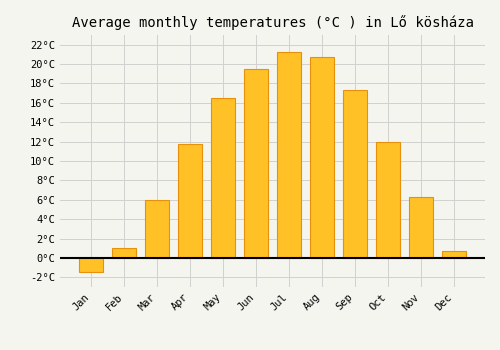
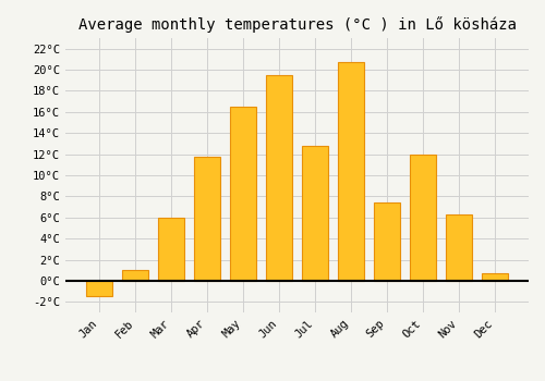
Jul: 21.2°C -> 12.8°C
Sep: 17.3°C -> 7.4°C
